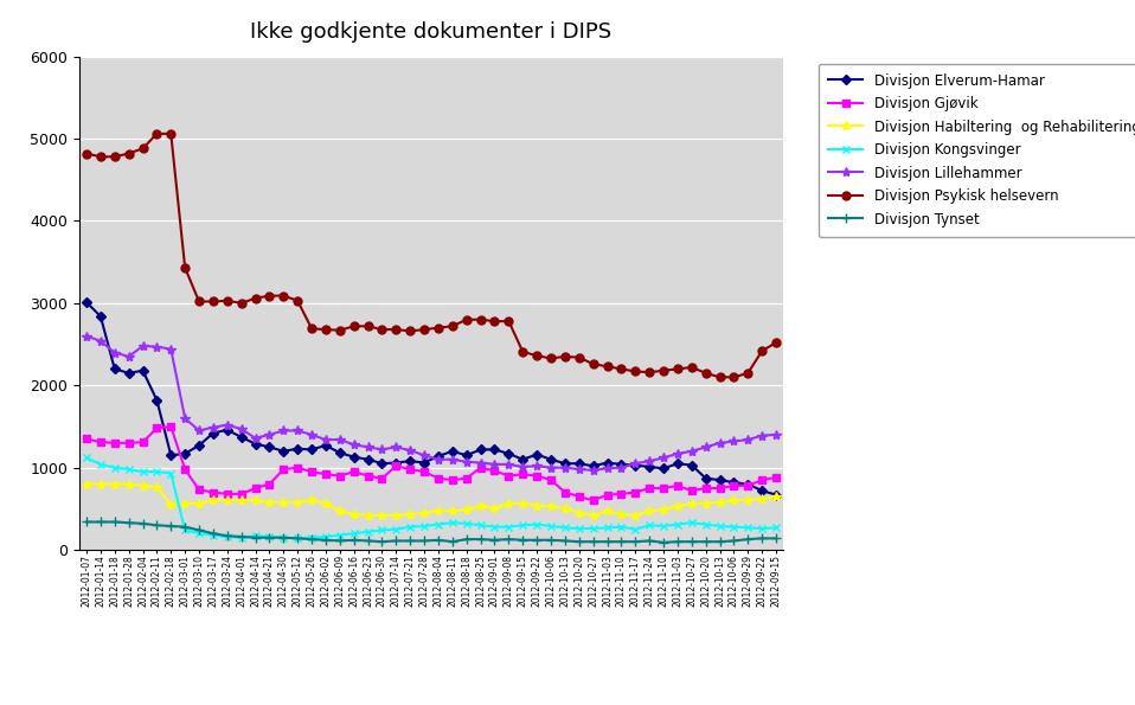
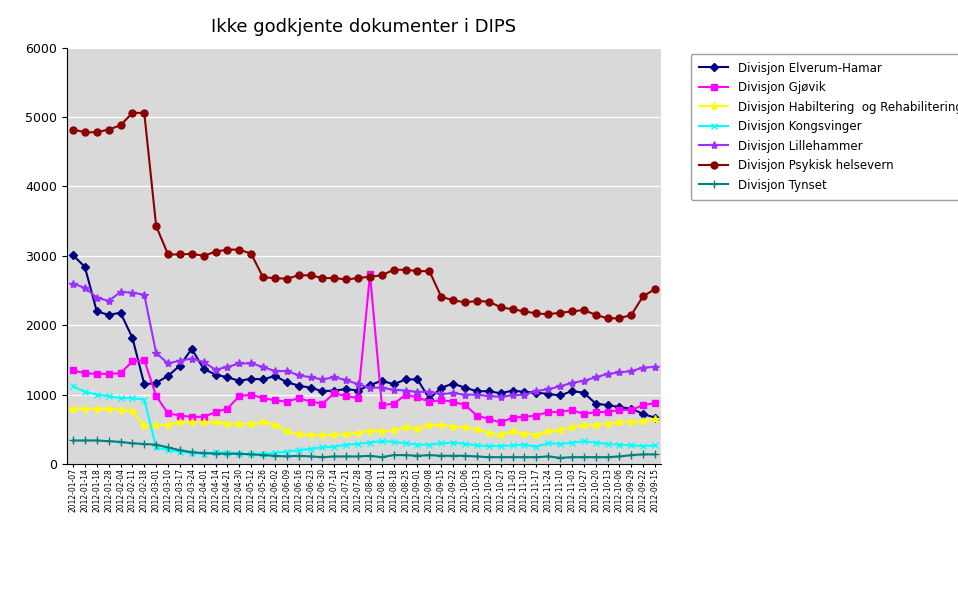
Divisjon Elverum-Hamar/2012-03-24: 1460 -> 1660
Divisjon Gjøvik/2012-08-04: 870 -> 2740
Divisjon Elverum-Hamar/2012-09-08: 1170 -> 940
